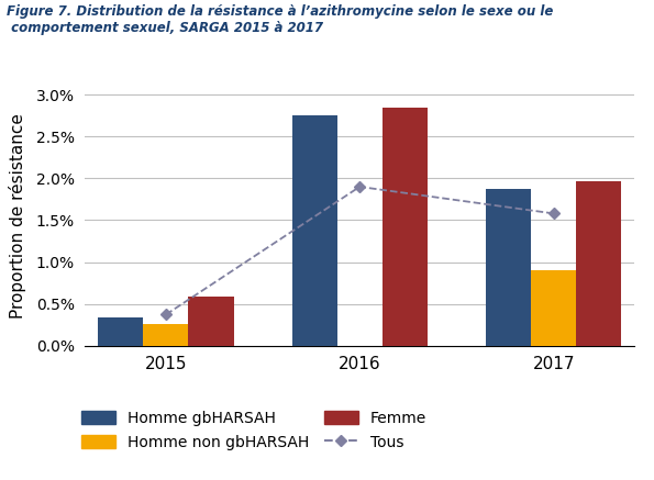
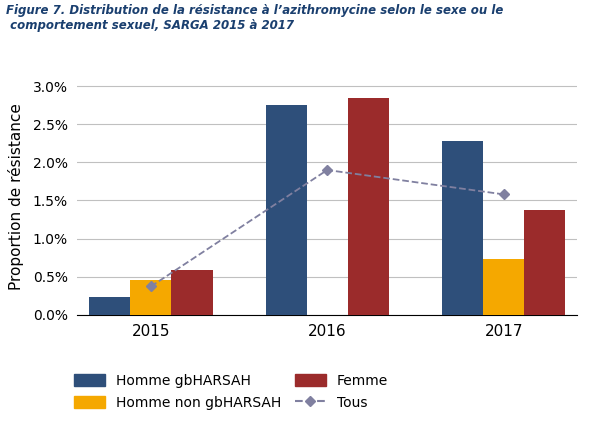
Homme gbHARSAH/2015: 0.34% -> 0.23%
Homme non gbHARSAH/2015: 0.26% -> 0.45%
Homme gbHARSAH/2017: 1.88% -> 2.28%
Homme non gbHARSAH/2017: 0.90% -> 0.73%
Femme/2017: 1.96% -> 1.38%
